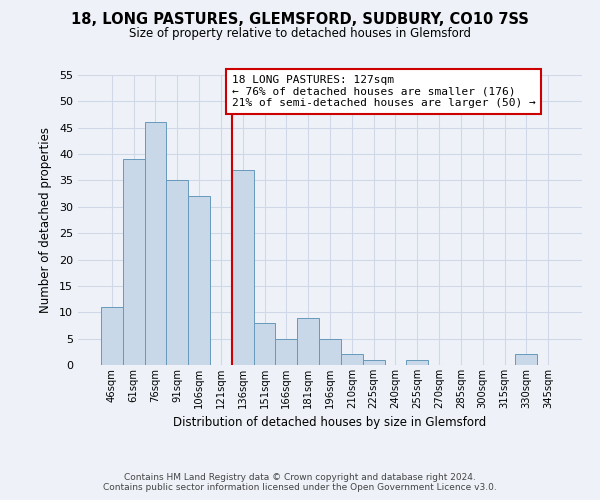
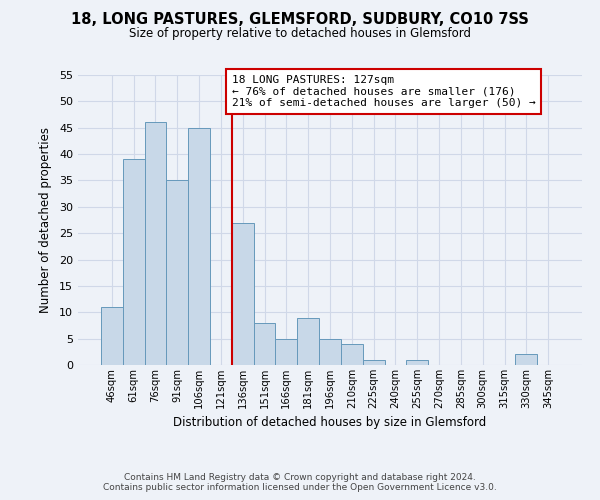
106sqm: 32 -> 45
136sqm: 37 -> 27
210sqm: 2 -> 4
